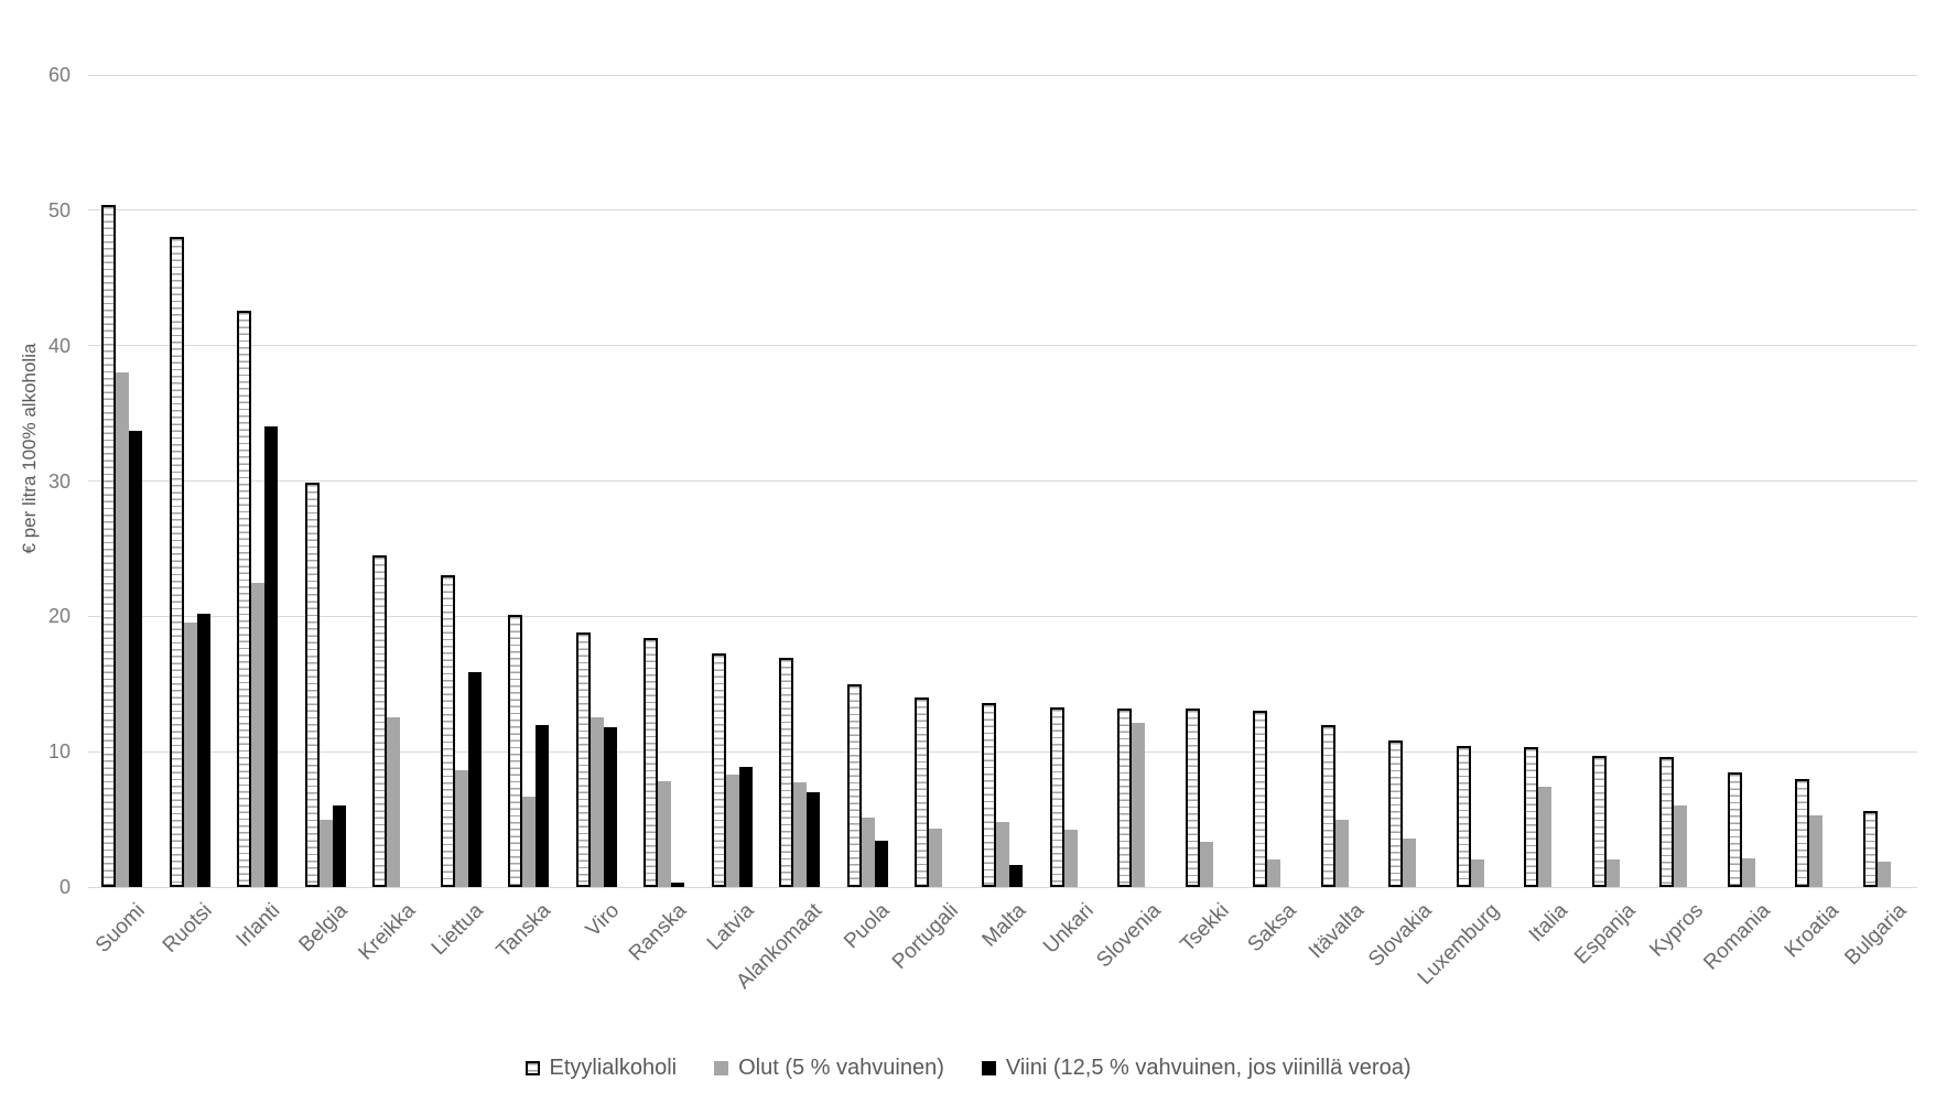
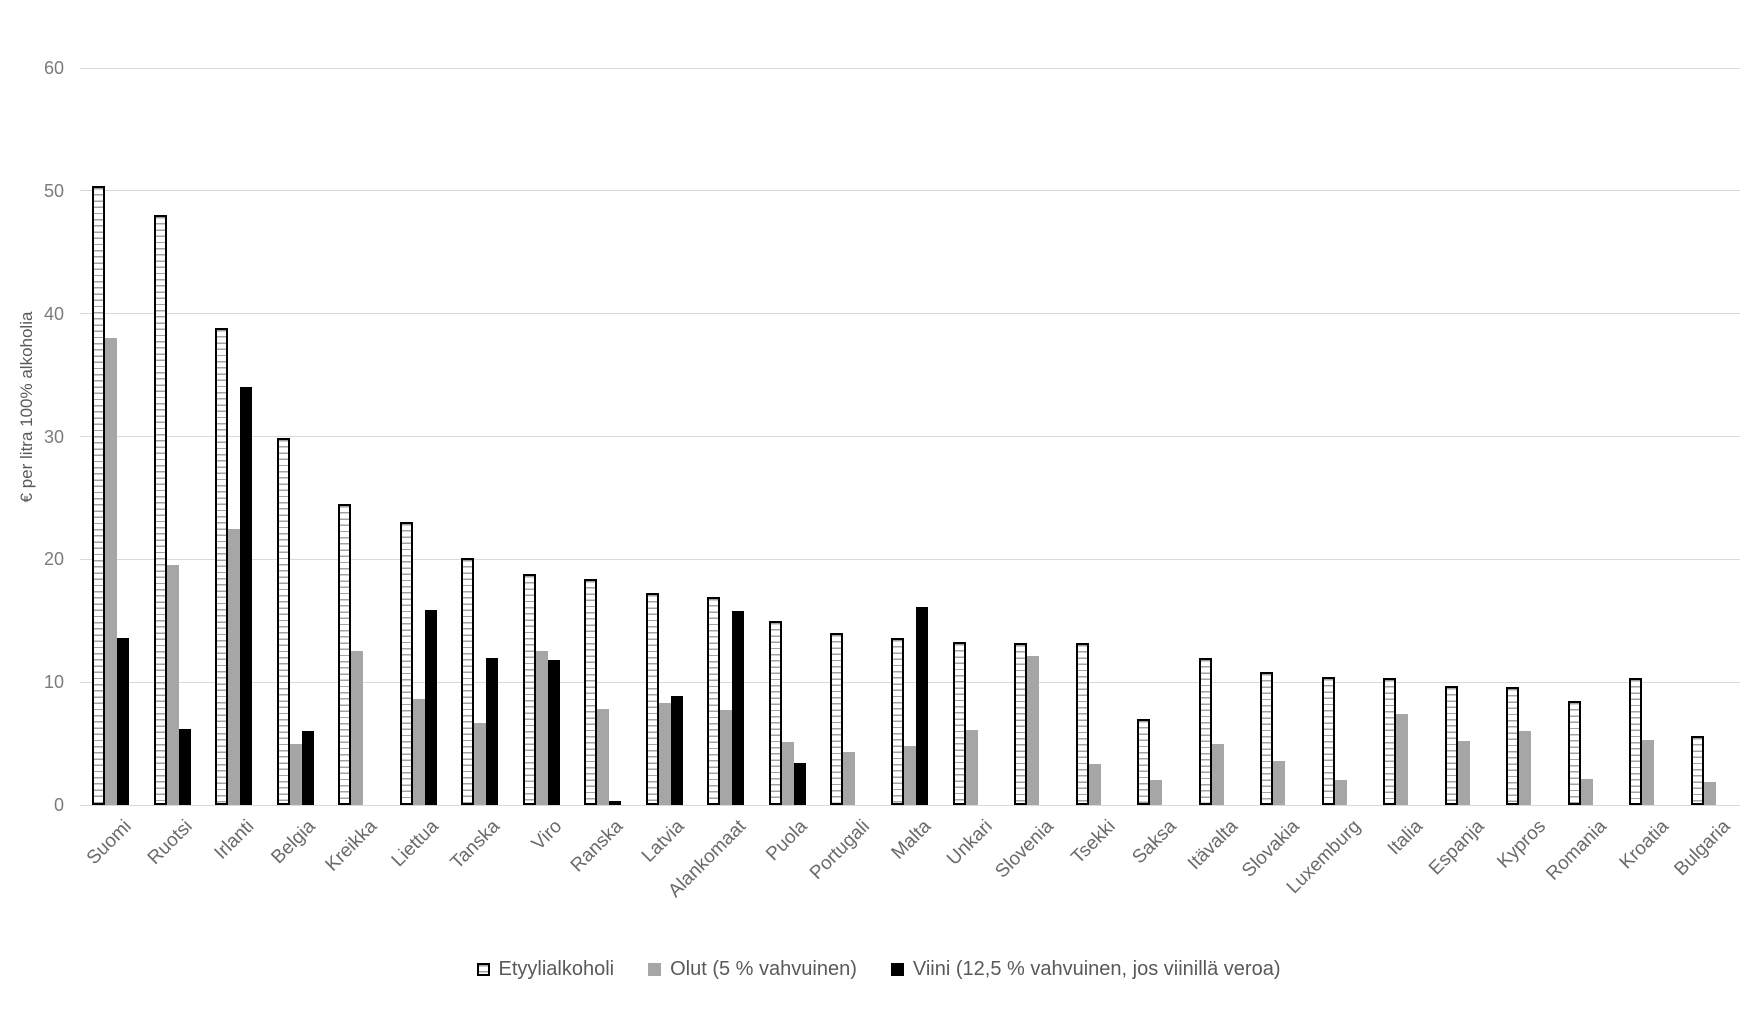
Viini (12,5 % vahvuinen, jos viinillä veroa)/Suomi: 33.7 -> 13.6
Viini (12,5 % vahvuinen, jos viinillä veroa)/Ruotsi: 20.2 -> 6.2
Etyylialkoholi/Irlanti: 42.6 -> 38.8
Viini (12,5 % vahvuinen, jos viinillä veroa)/Alankomaat: 7.0 -> 15.8
Viini (12,5 % vahvuinen, jos viinillä veroa)/Malta: 1.6 -> 16.1
Olut (5 % vahvuinen)/Unkari: 4.2 -> 6.1
Etyylialkoholi/Saksa: 13.0 -> 7.0
Olut (5 % vahvuinen)/Espanja: 2.0 -> 5.2
Etyylialkoholi/Kroatia: 8.0 -> 10.3
